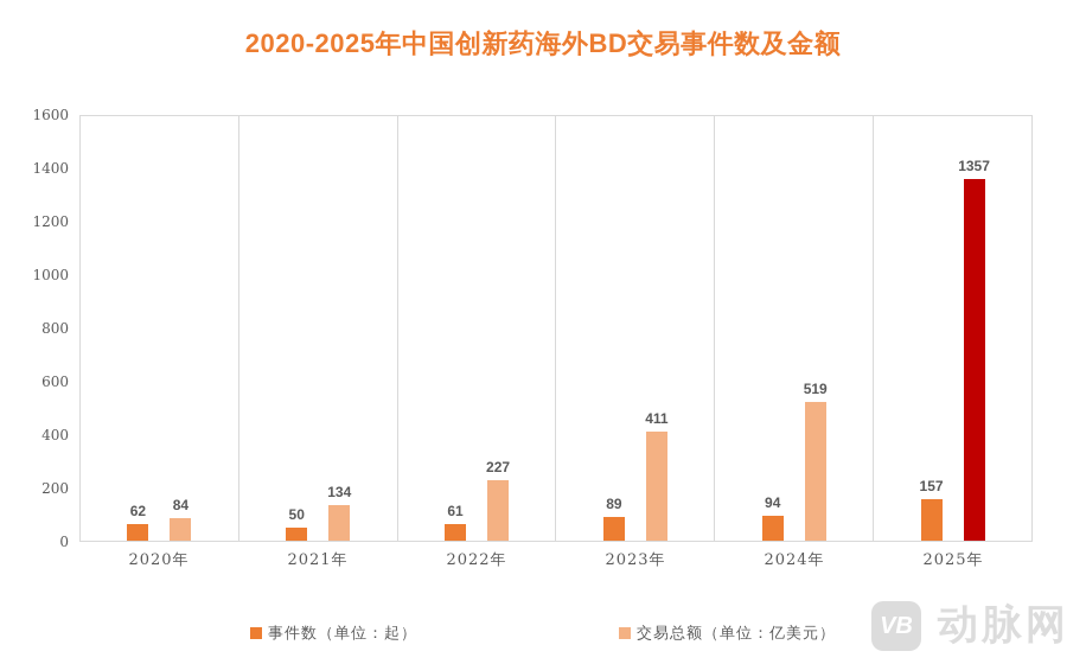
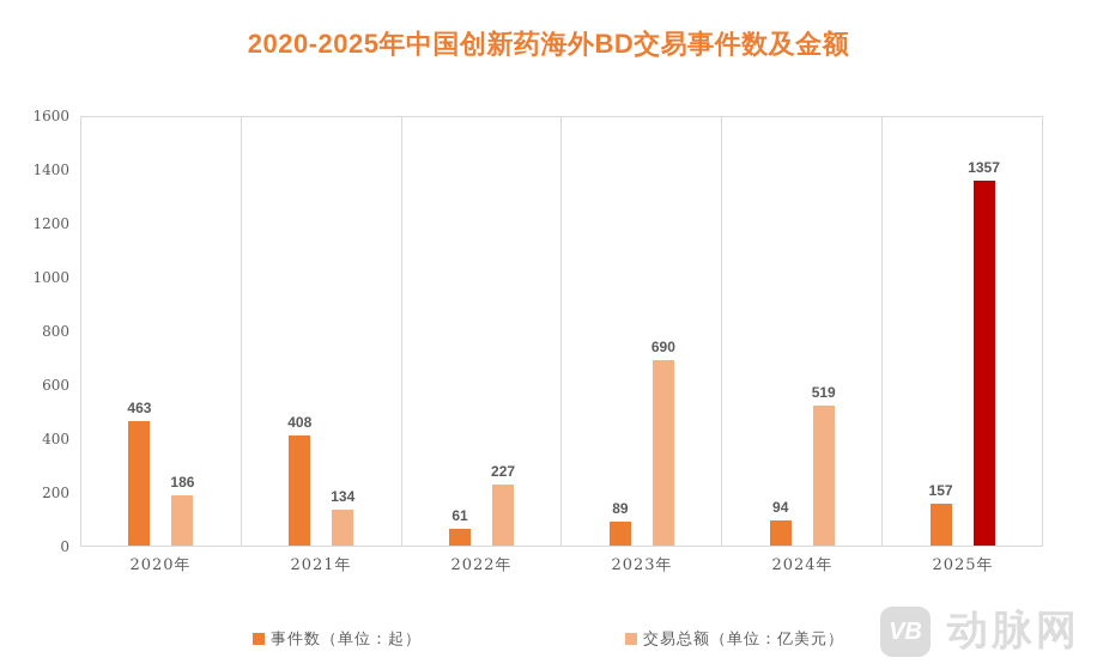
事件数（单位：起）/2020年: 62 -> 463
交易总额（单位：亿美元）/2020年: 84 -> 186
事件数（单位：起）/2021年: 50 -> 408
交易总额（单位：亿美元）/2023年: 411 -> 690
